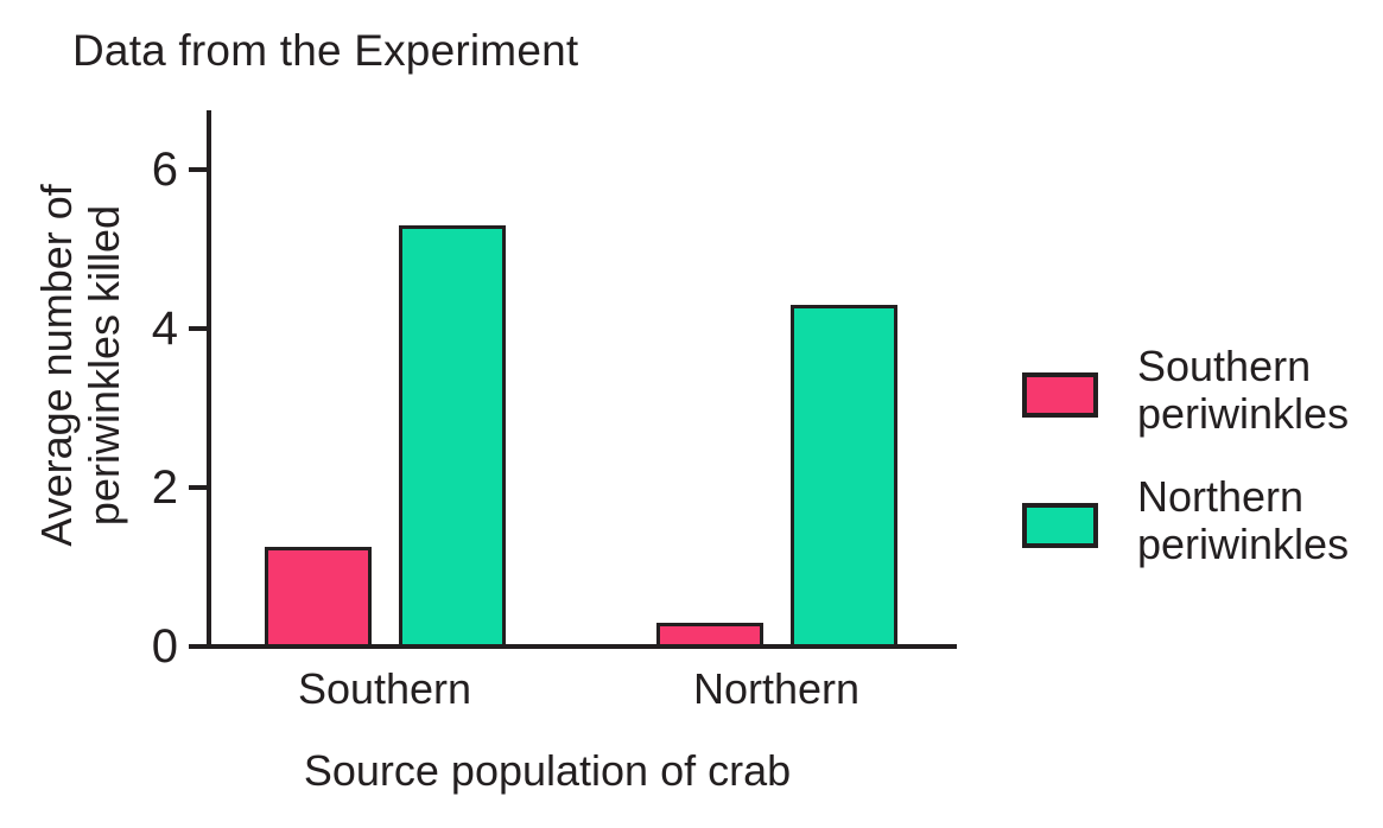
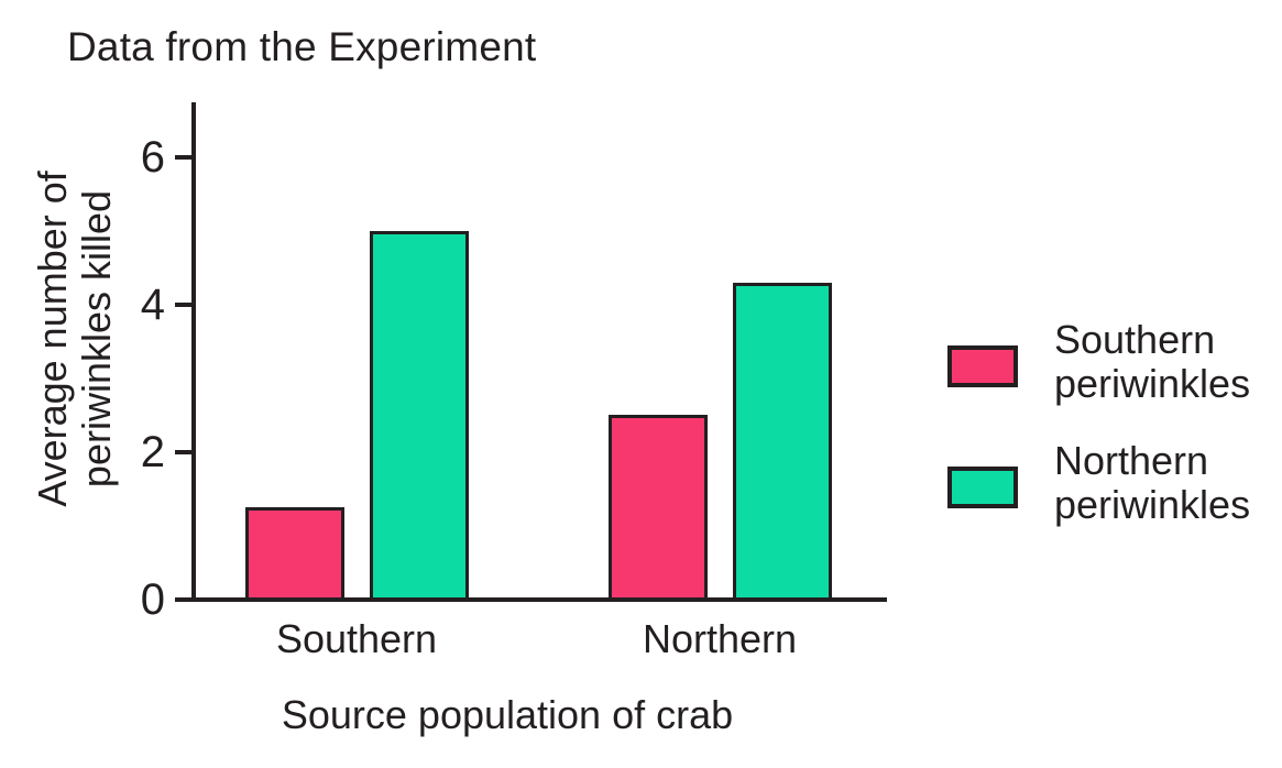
Northern periwinkles/Southern: 5.3 -> 5.0
Southern periwinkles/Northern: 0.3 -> 2.5
